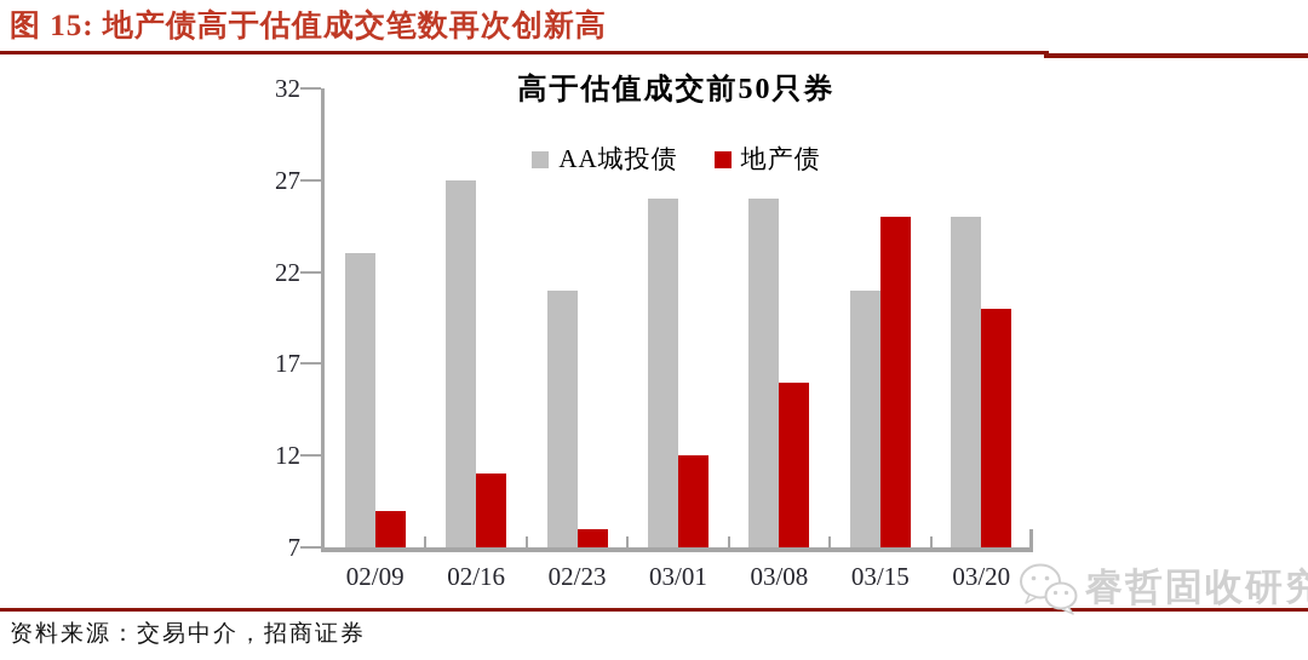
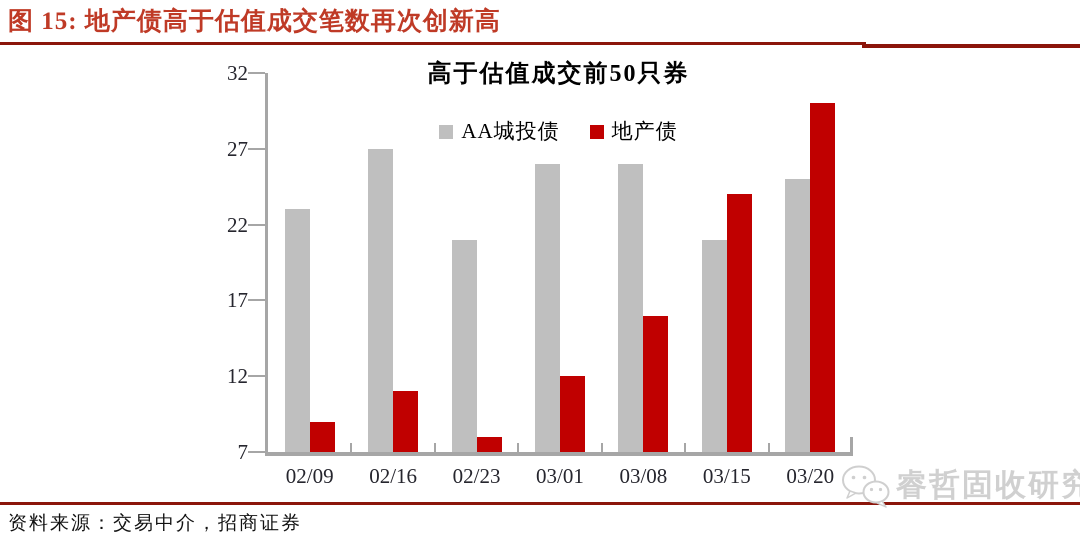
地产债/03/15: 25 -> 24
地产债/03/20: 20 -> 30
